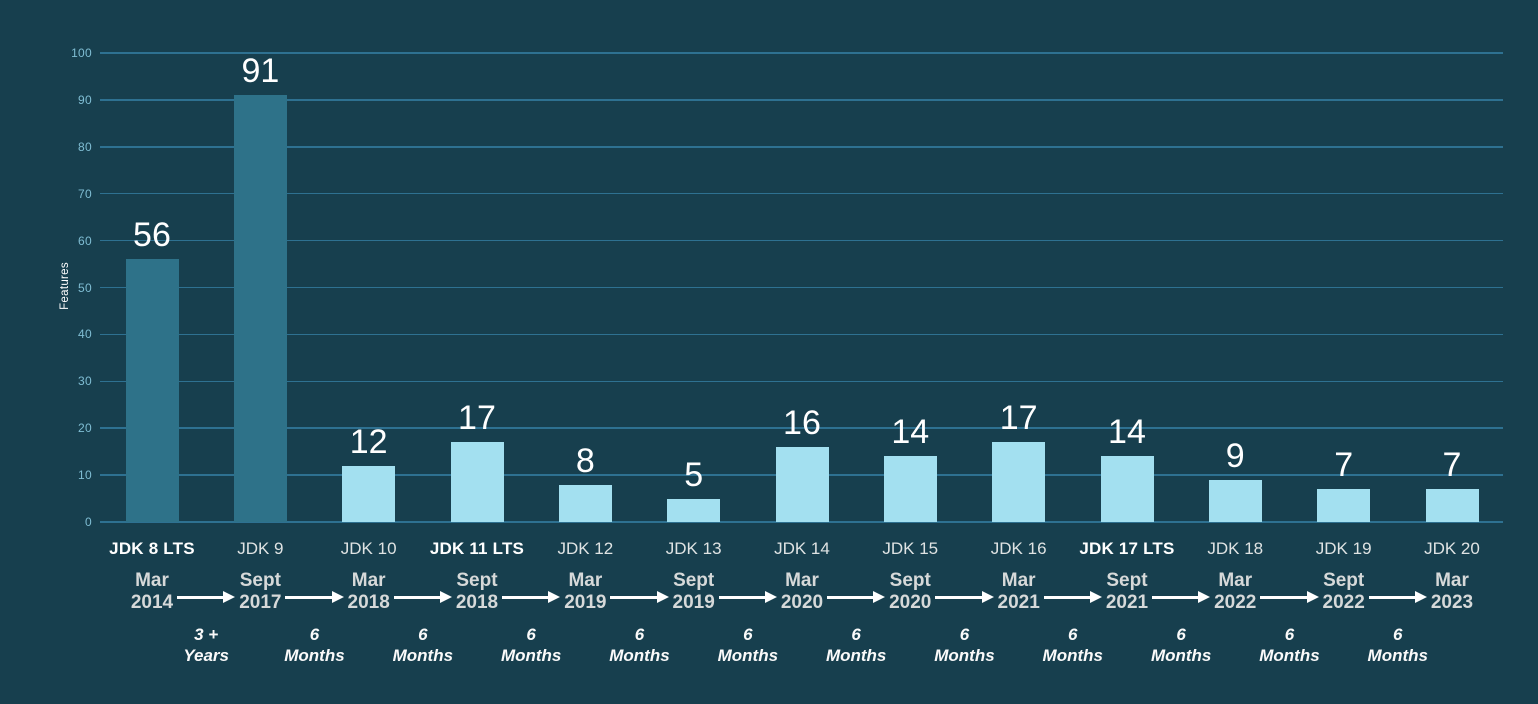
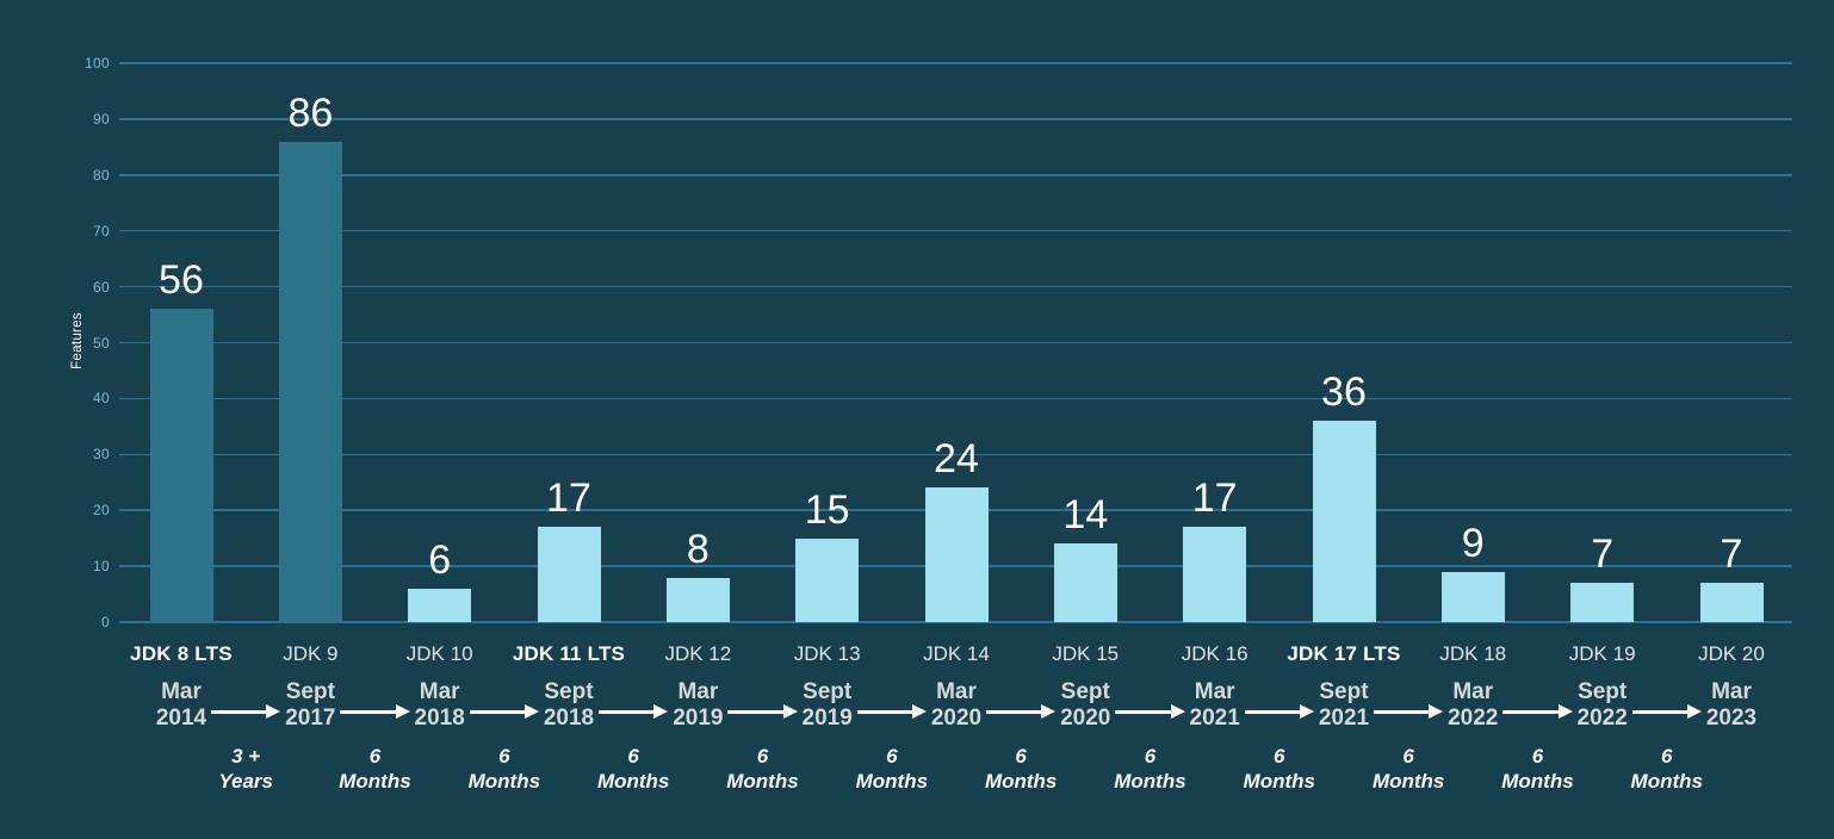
JDK 9: 91 -> 86
JDK 10: 12 -> 6
JDK 13: 5 -> 15
JDK 14: 16 -> 24
JDK 17 LTS: 14 -> 36
